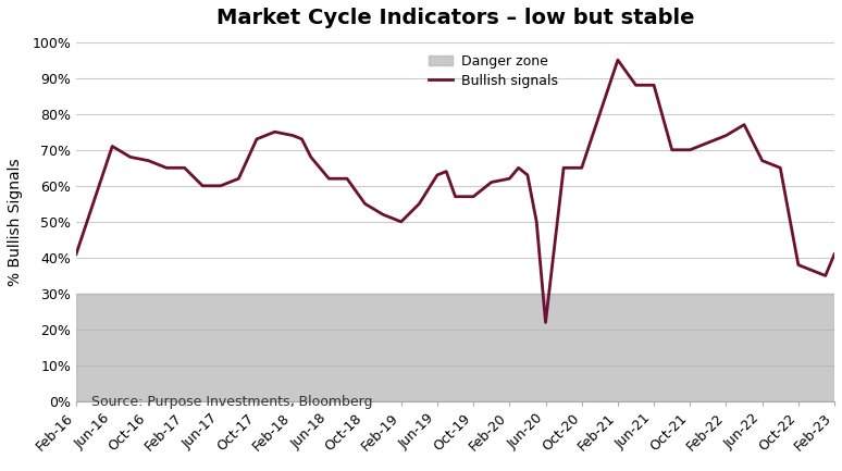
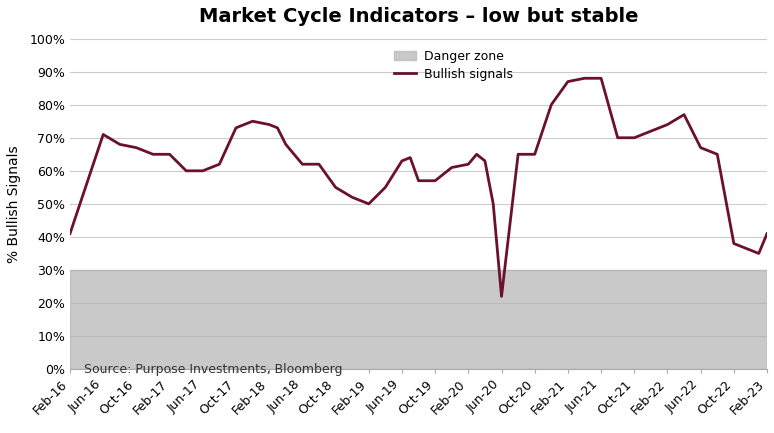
Feb-21: 95% -> 87%
